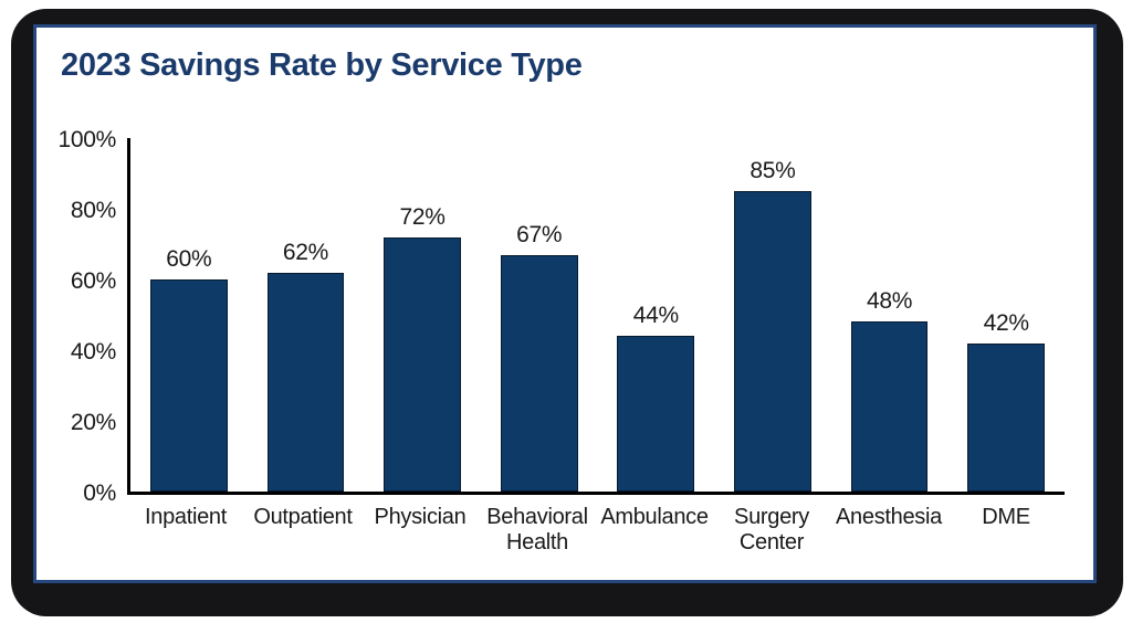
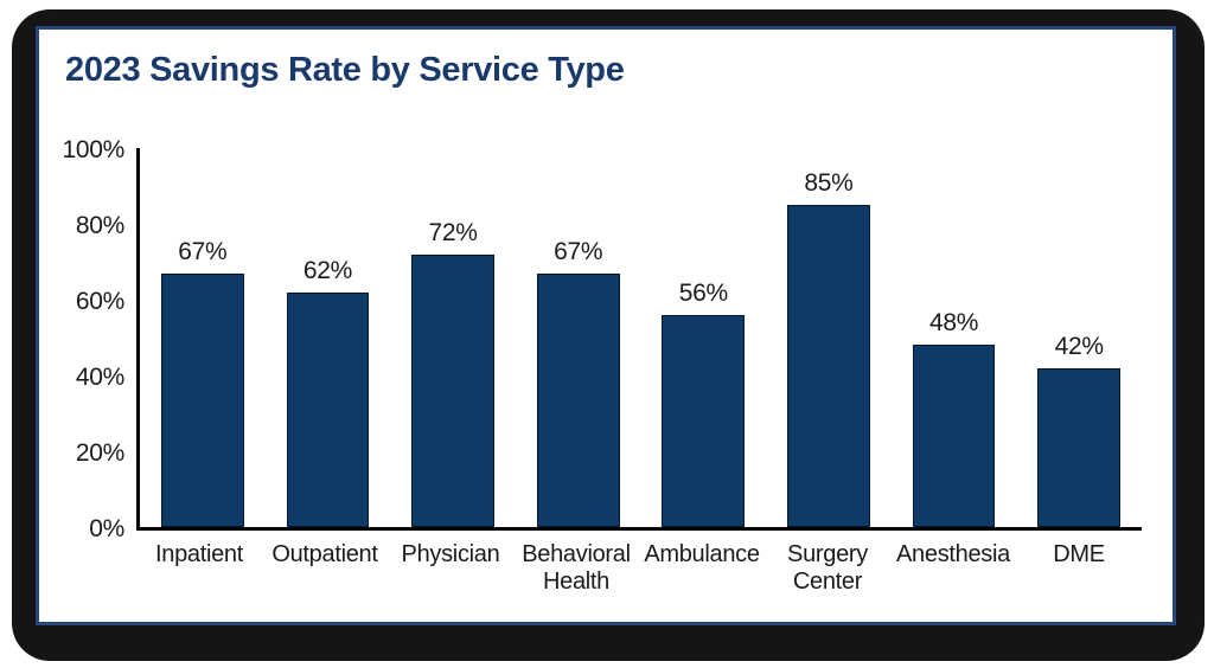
Inpatient: 60% -> 67%
Ambulance: 44% -> 56%
